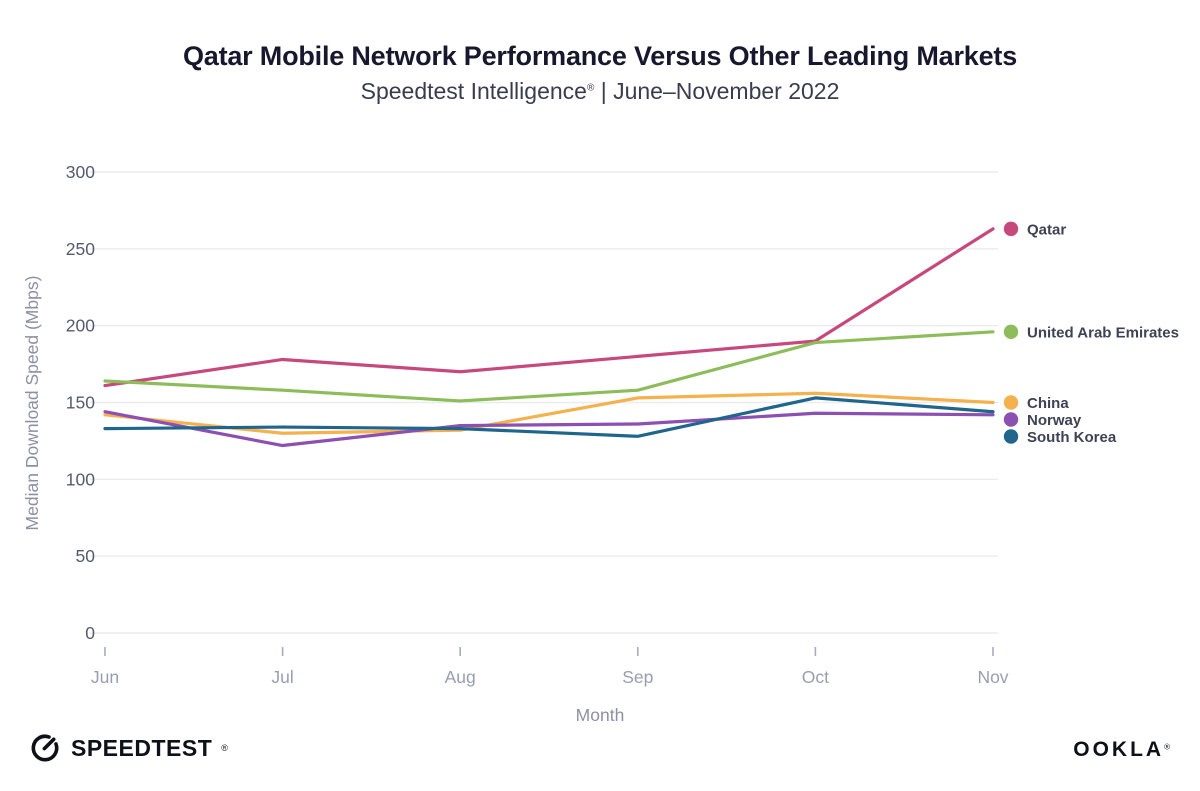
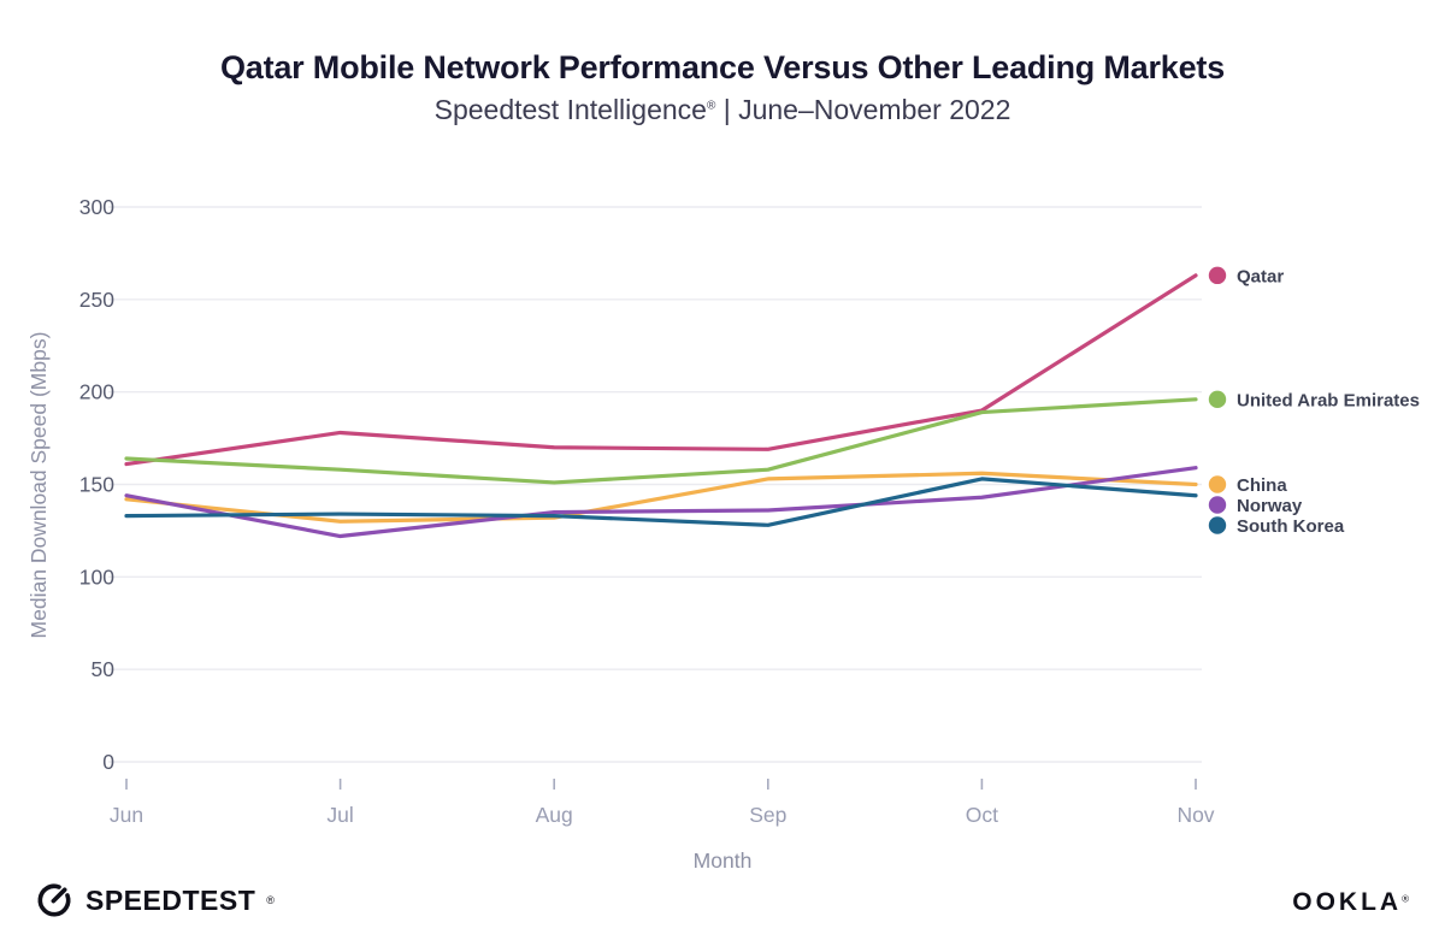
Qatar/Sep: 180 -> 169
Norway/Nov: 142 -> 159
